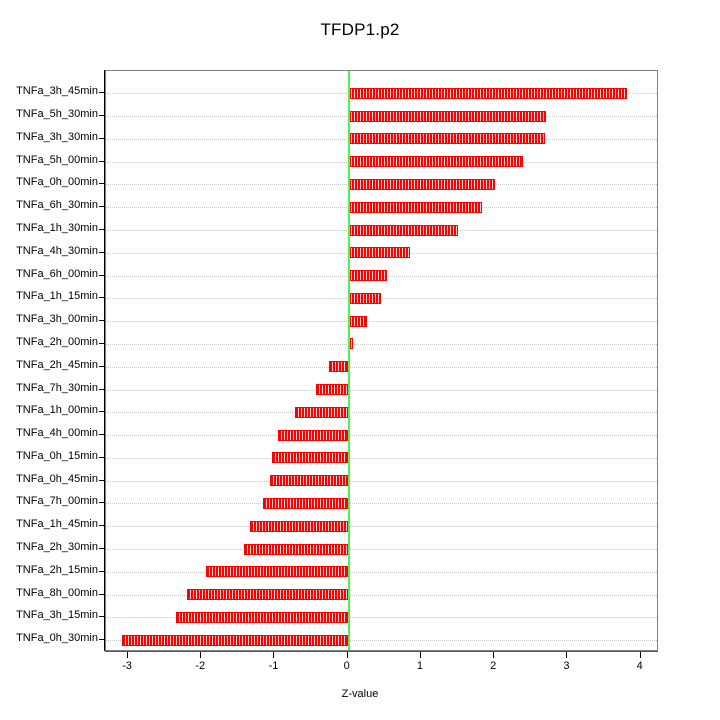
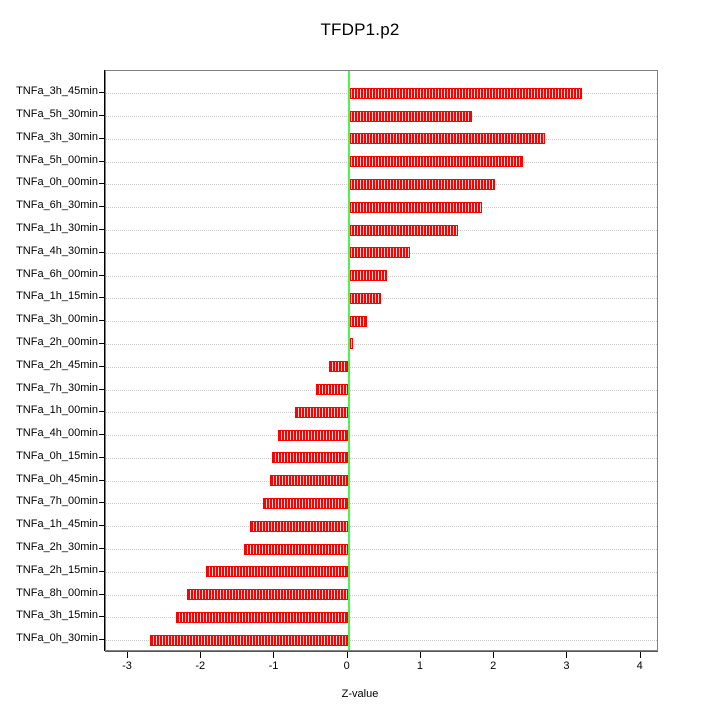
TNFa_3h_45min: 3.8 -> 3.2
TNFa_5h_30min: 2.7 -> 1.7
TNFa_0h_30min: -3.1 -> -2.7
